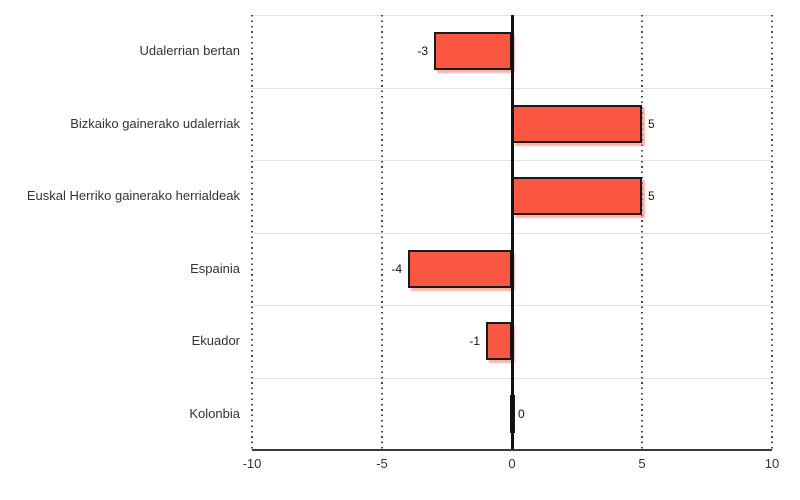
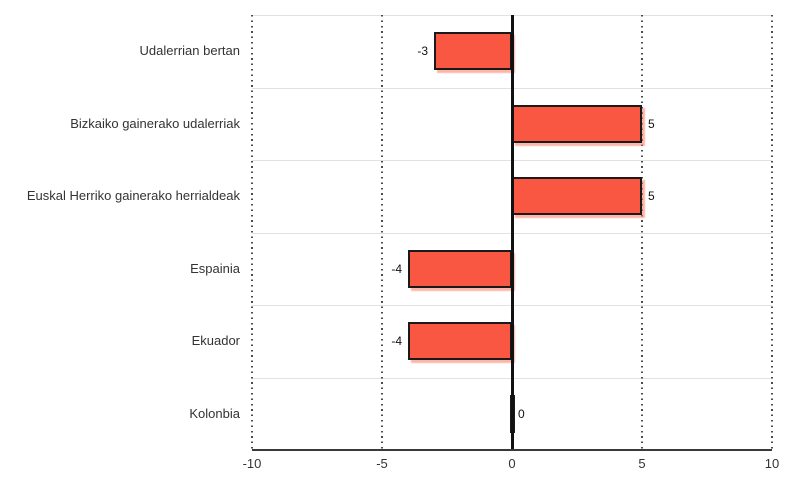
Ekuador: -1 -> -4
